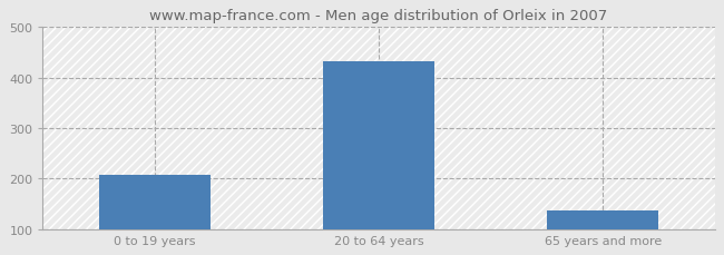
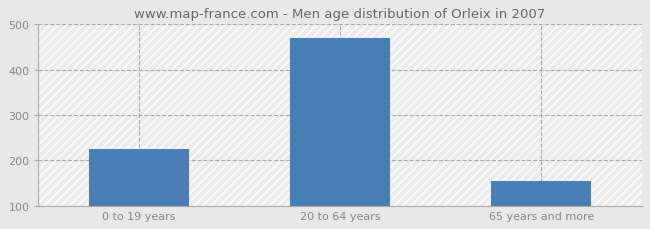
0 to 19 years: 207 -> 225
20 to 64 years: 432 -> 470
65 years and more: 137 -> 155
